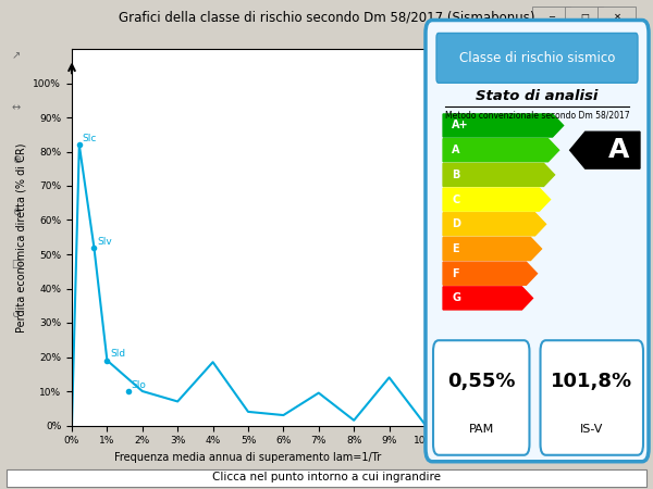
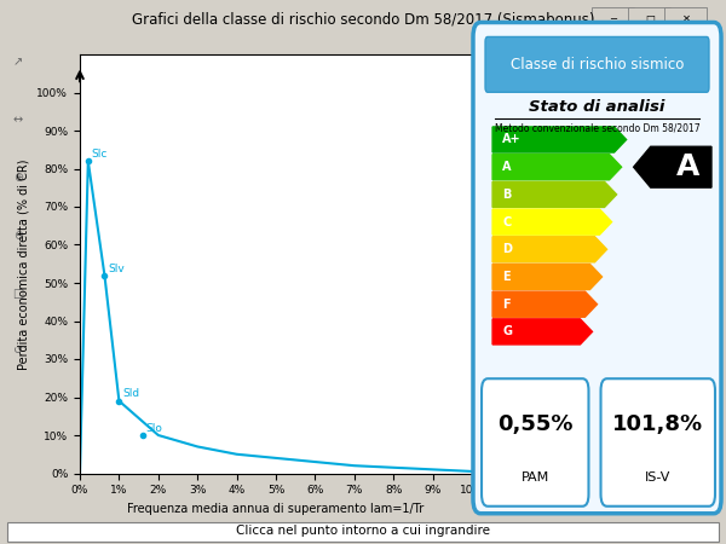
4%: 18.5% -> 5.0%
7%: 9.5% -> 2.0%
9%: 14.0% -> 1.0%
